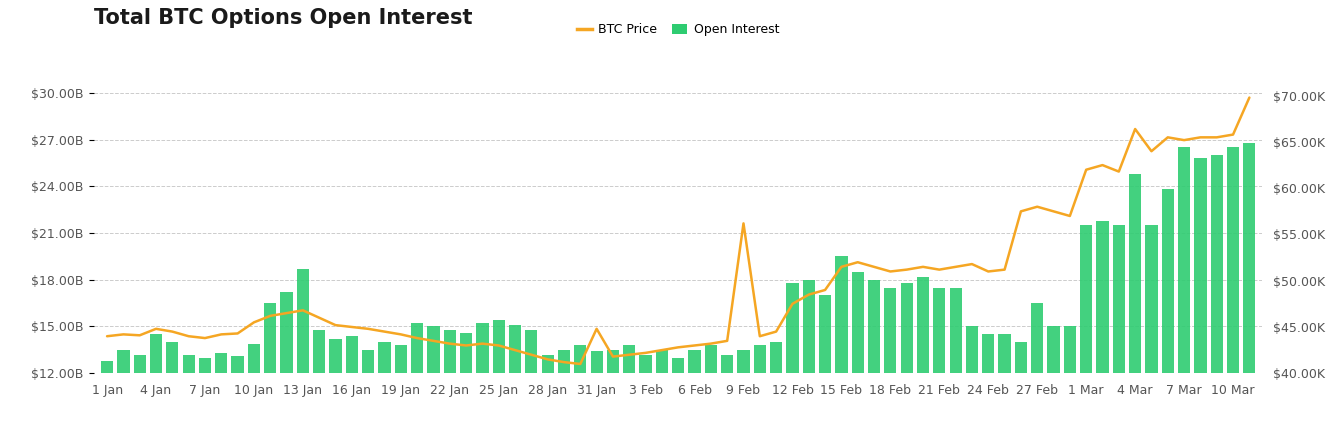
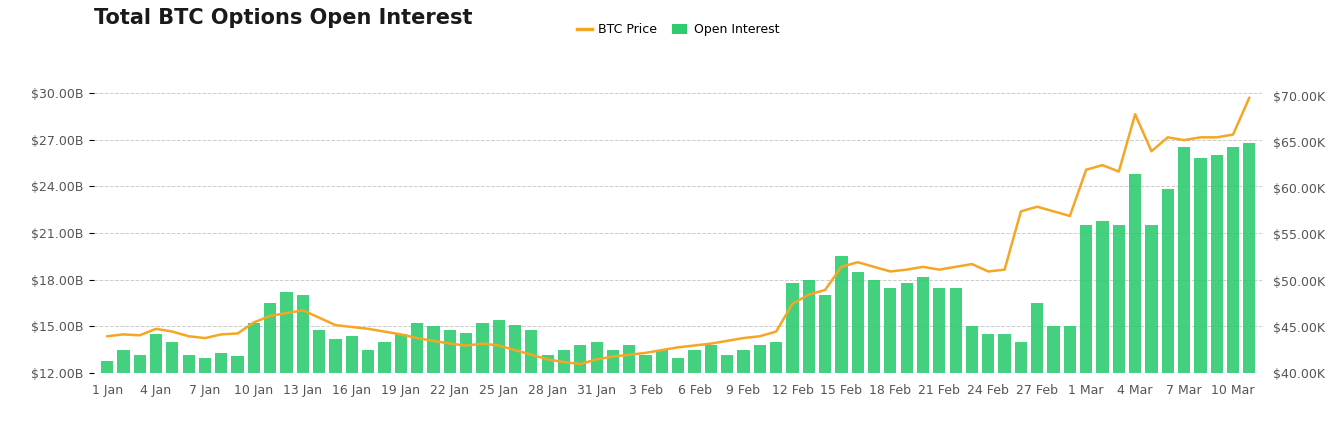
Open Interest/10 Jan: $13.9B -> $15.2B
Open Interest/13 Jan: $18.7B -> $17.0B
Open Interest/19 Jan: $13.8B -> $14.5B
Open Interest/31 Jan: $13.4B -> $14.0B
BTC Price/31 Jan: $44.8K -> $41.5K
BTC Price/9 Feb: $56.2K -> $43.8K
BTC Price/4 Mar: $66.4K -> $68.0K
